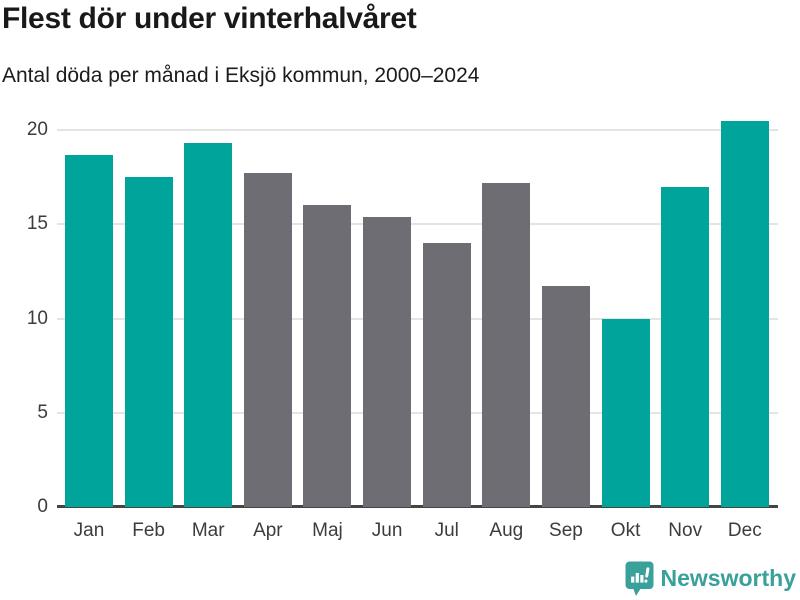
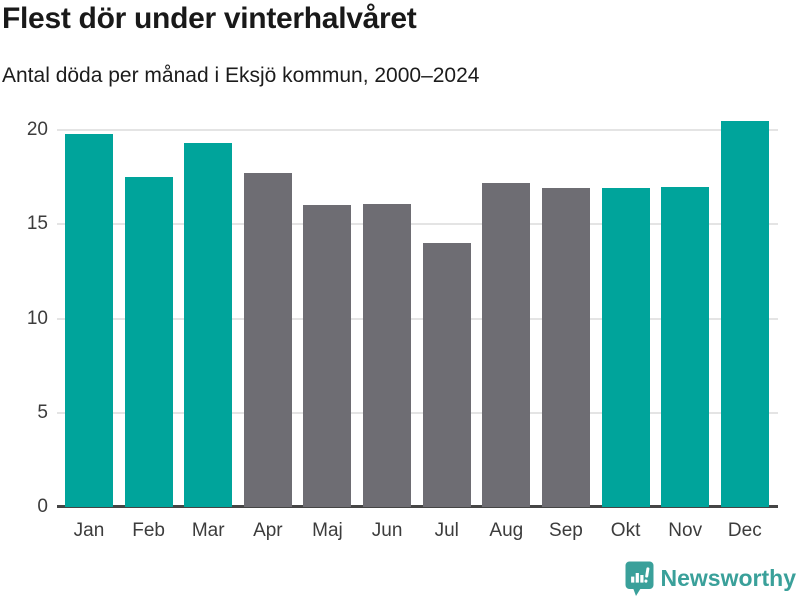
Jan: 18.7 -> 19.8
Jun: 15.4 -> 16.1
Sep: 11.7 -> 16.9
Okt: 10.0 -> 16.9
